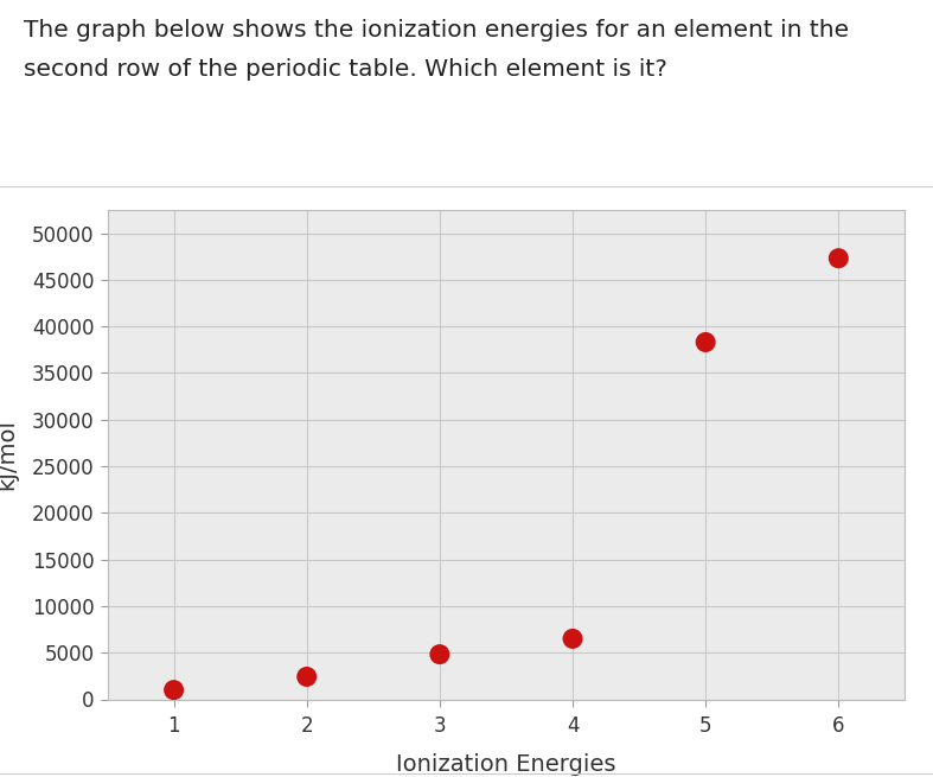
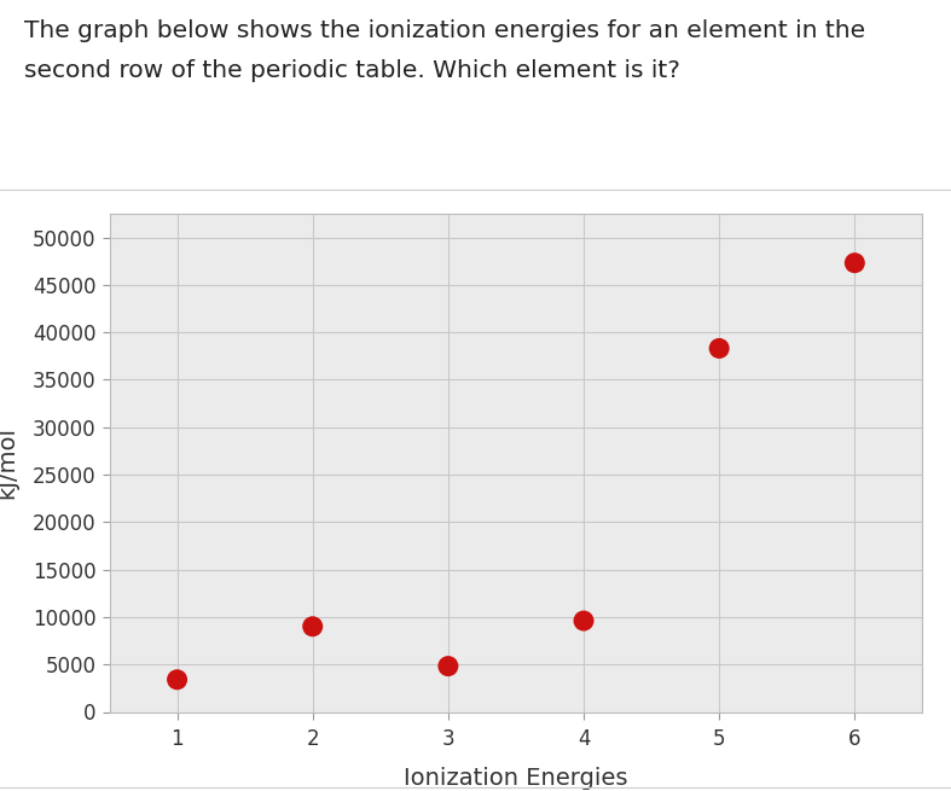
1: 1000 -> 3400
2: 2400 -> 9000
4: 6500 -> 9600
